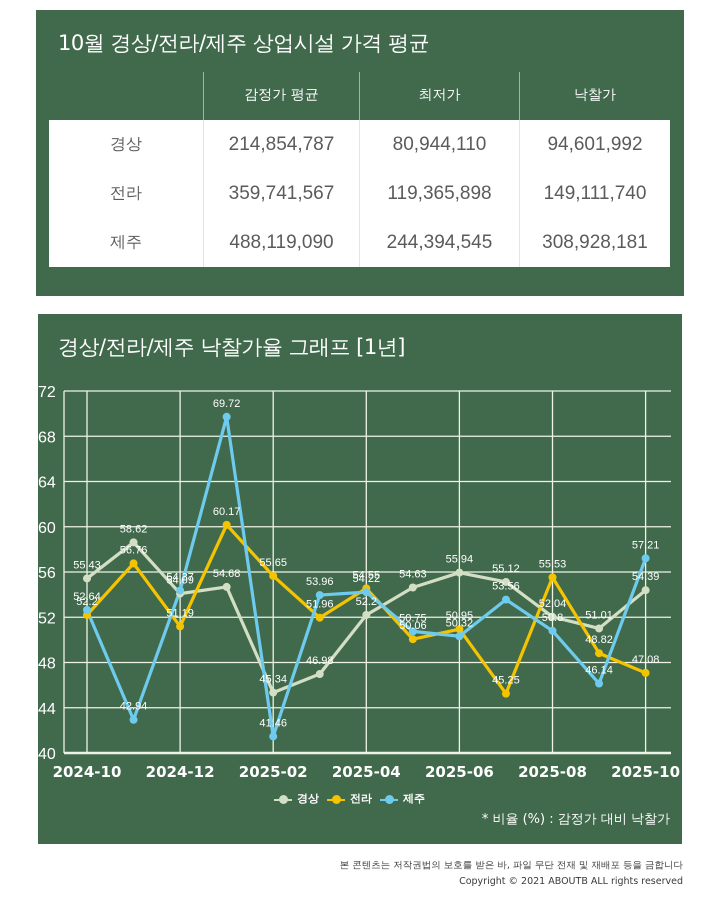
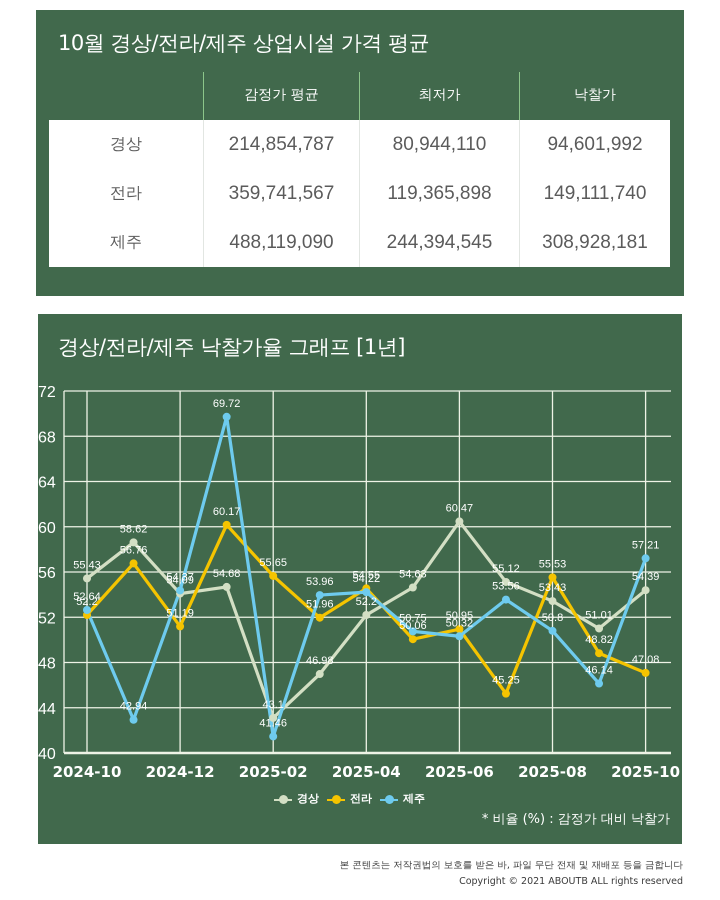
경상/2025-02: 45.34 -> 43.1
경상/2025-06: 55.94 -> 60.47
경상/2025-08: 52.04 -> 53.43
